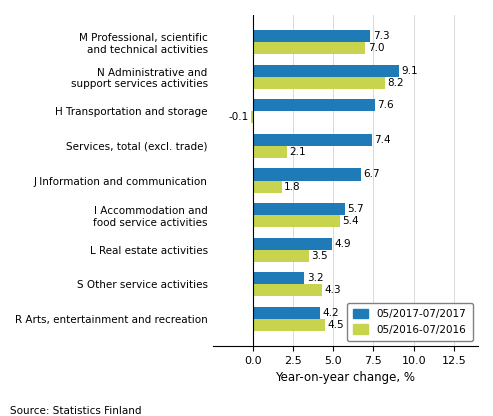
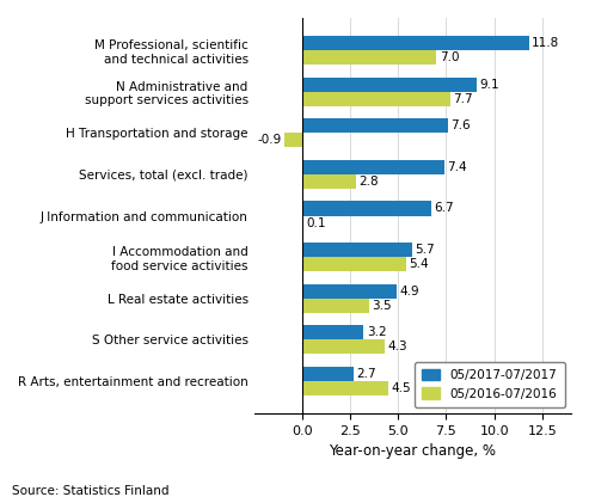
05/2017-07/2017/M Professional, scientific and technical activities: 7.3 -> 11.8
05/2016-07/2016/N Administrative and support services activities: 8.2 -> 7.7
05/2016-07/2016/H Transportation and storage: -0.1 -> -0.9
05/2016-07/2016/Services, total (excl. trade): 2.1 -> 2.8
05/2016-07/2016/J Information and communication: 1.8 -> 0.1
05/2017-07/2017/R Arts, entertainment and recreation: 4.2 -> 2.7
